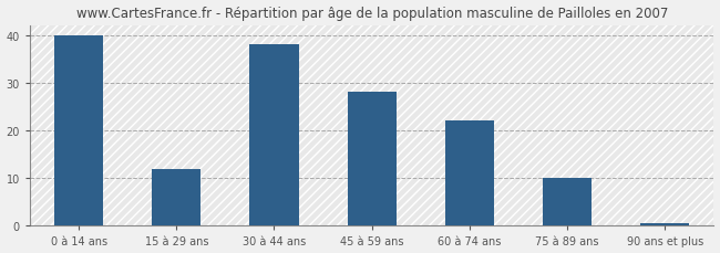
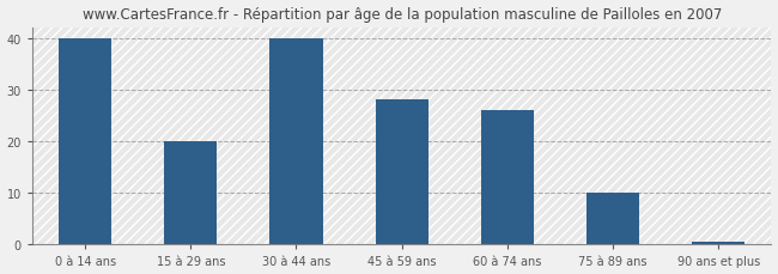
15 à 29 ans: 12.0 -> 20.0
30 à 44 ans: 38.0 -> 40.0
60 à 74 ans: 22.0 -> 26.0
